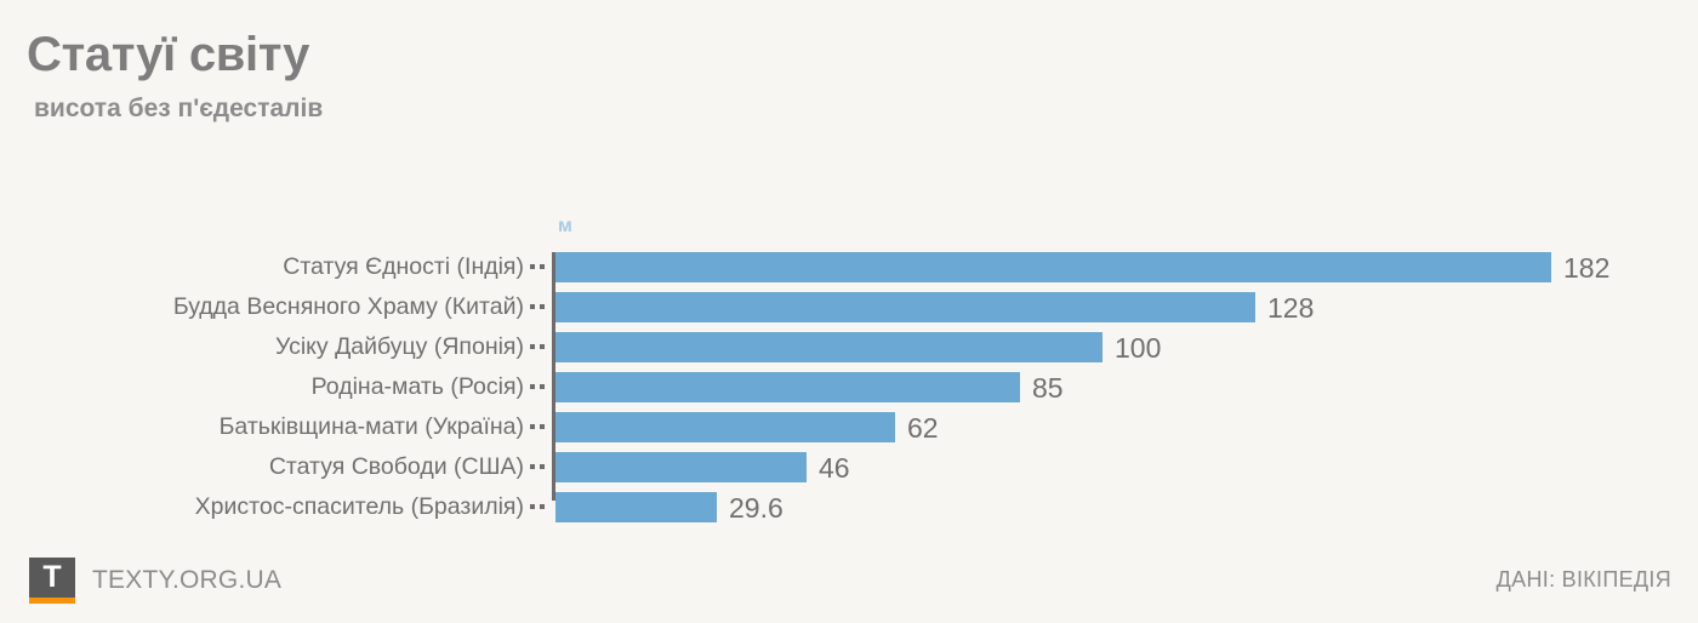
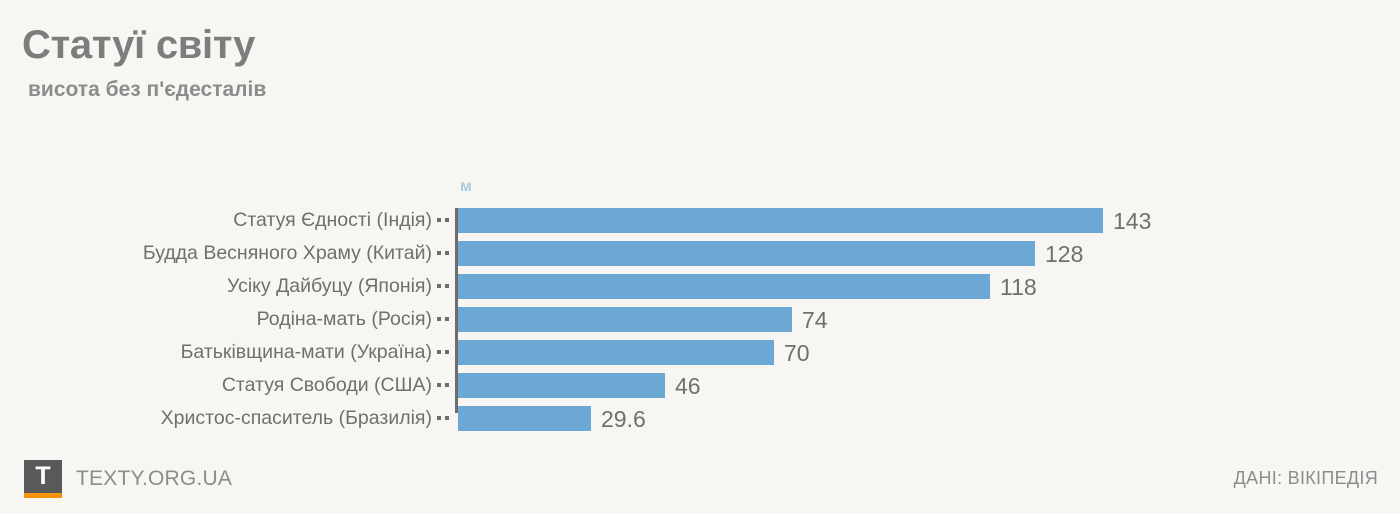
Статуя Єдності (Індія): 182 -> 143
Усіку Дайбуцу (Японія): 100 -> 118
Родіна-мать (Росія): 85 -> 74
Батьківщина-мати (Україна): 62 -> 70
